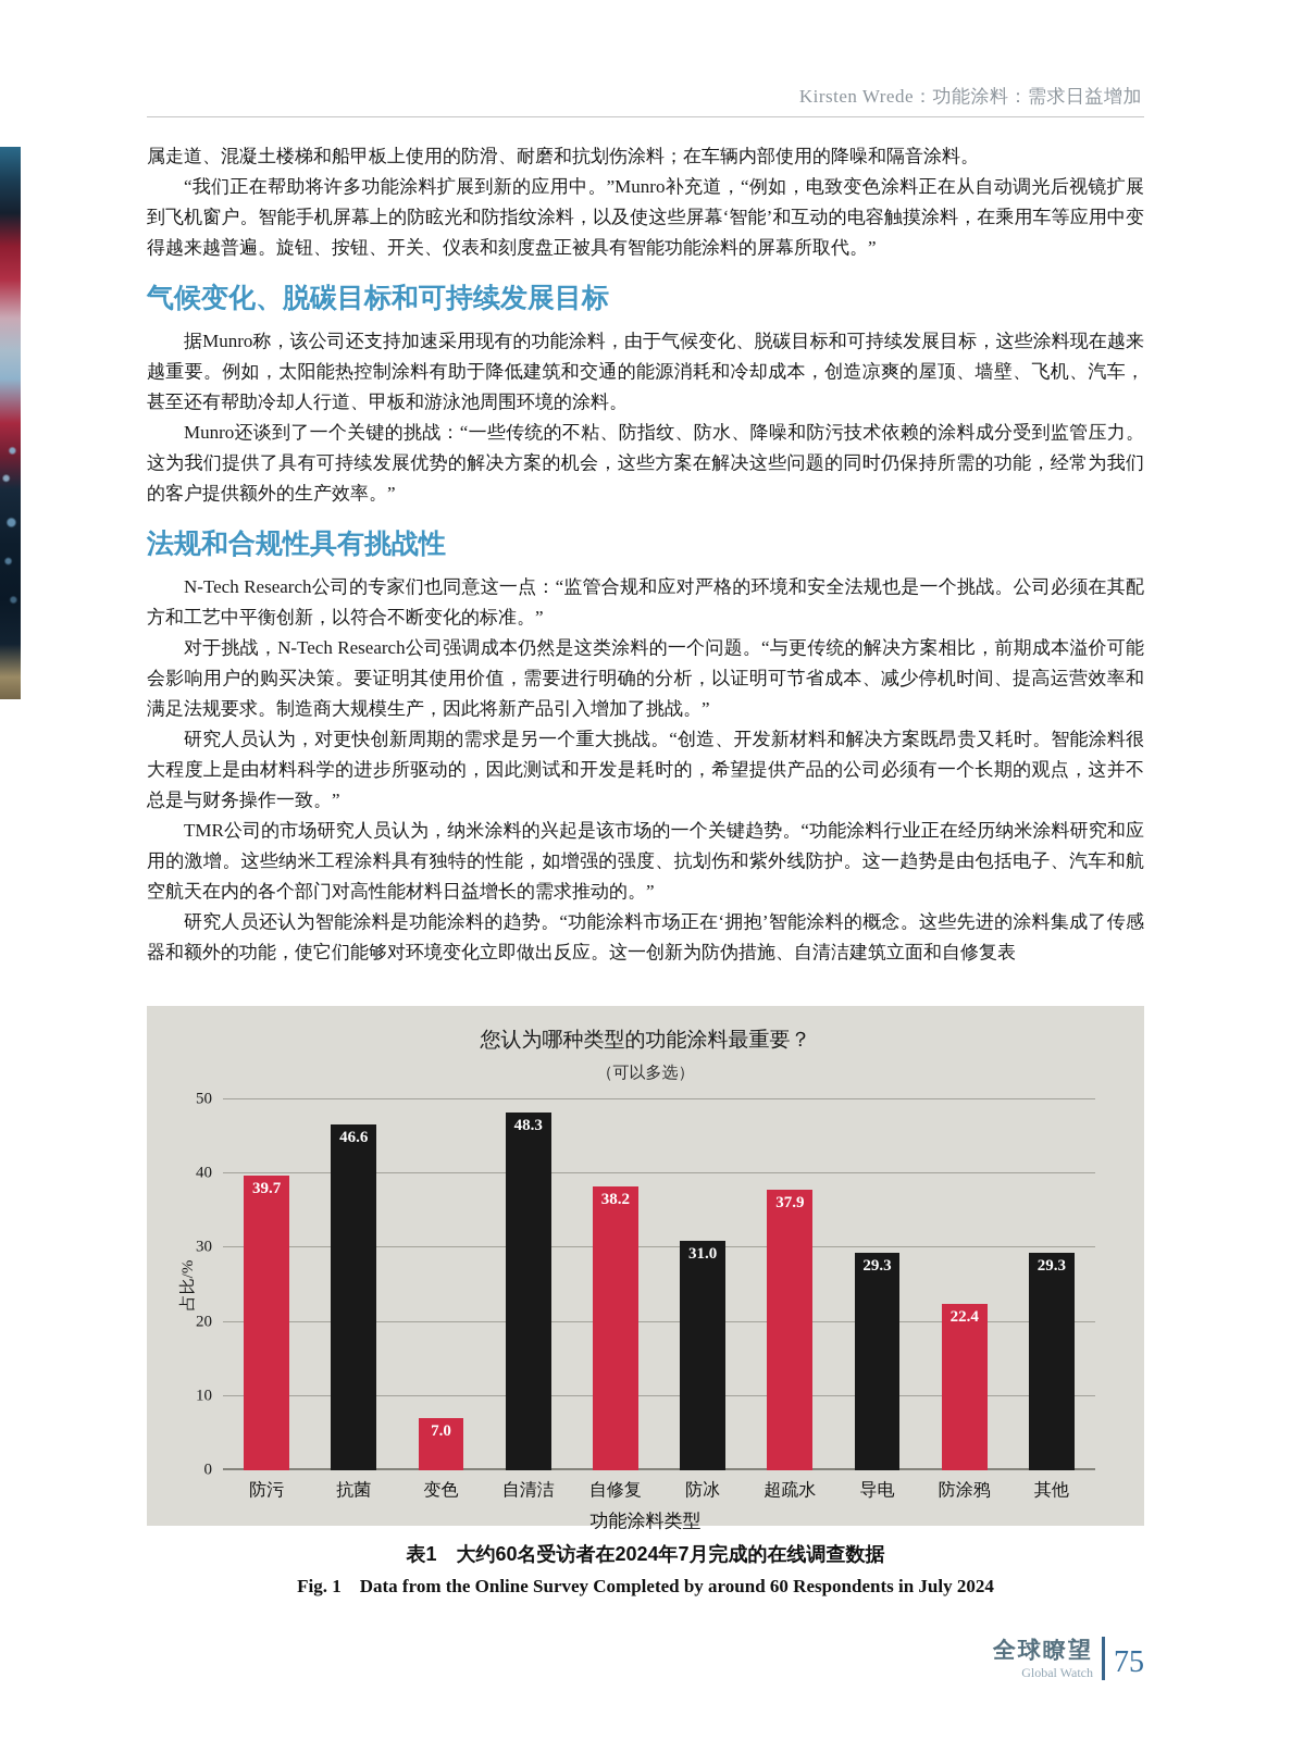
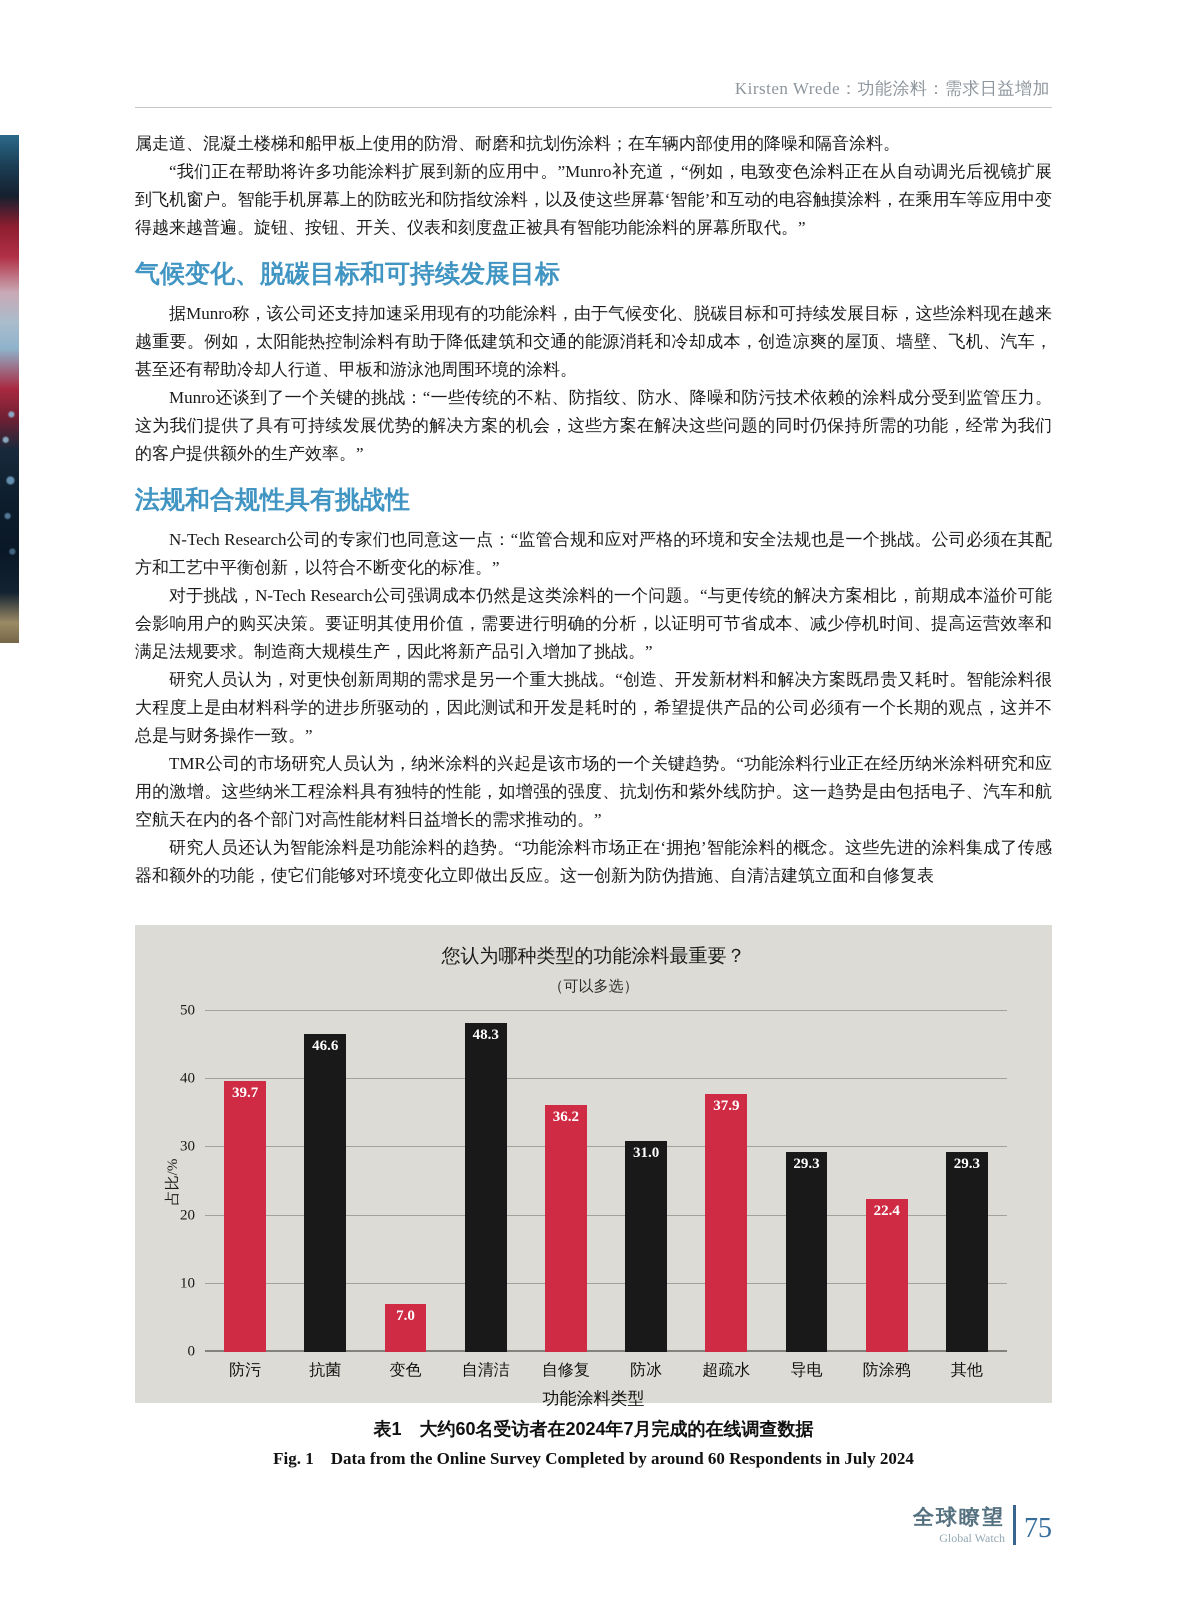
自修复: 38.2 -> 36.2
